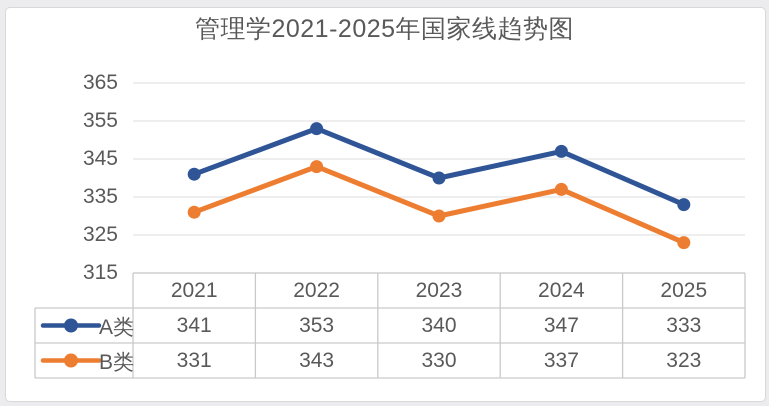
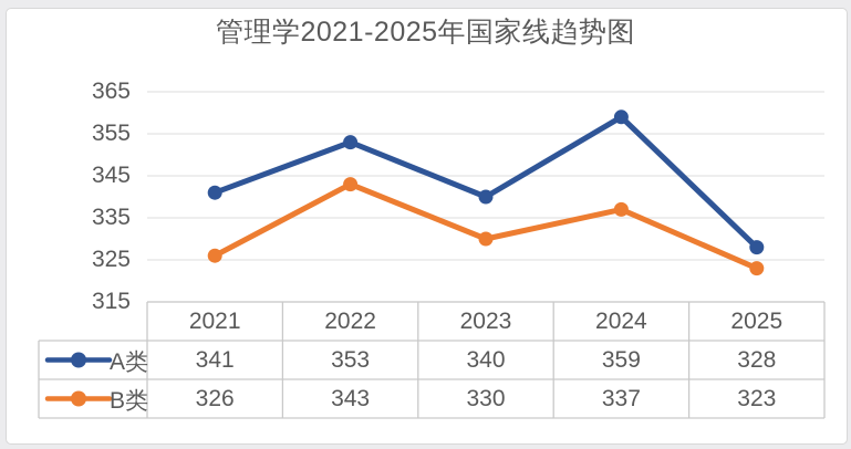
B类/2021: 331 -> 326
A类/2024: 347 -> 359
A类/2025: 333 -> 328
